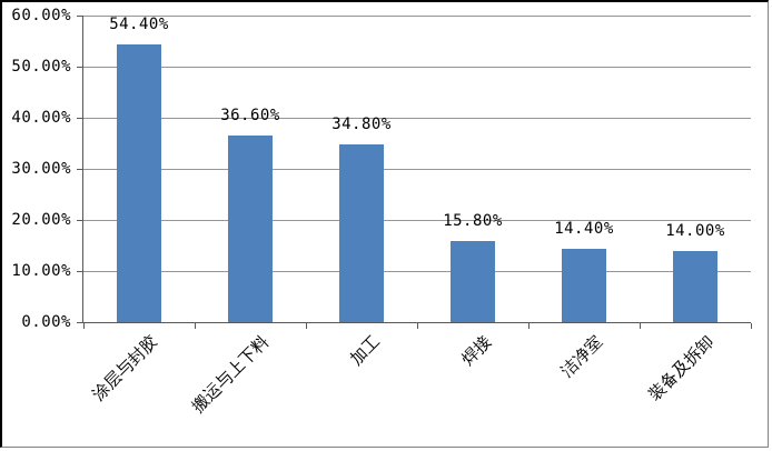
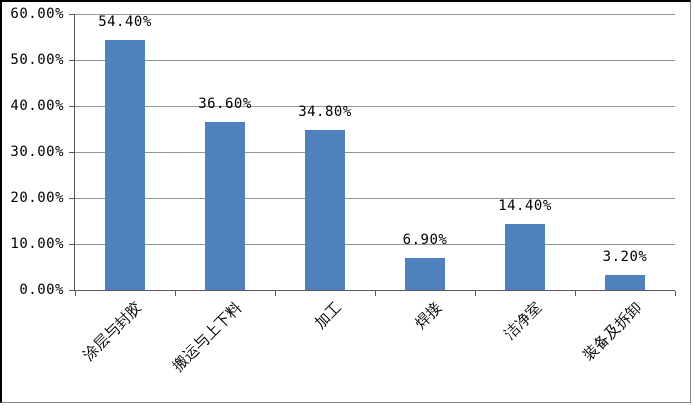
焊接: 15.80% -> 6.90%
装备及拆卸: 14.00% -> 3.20%
